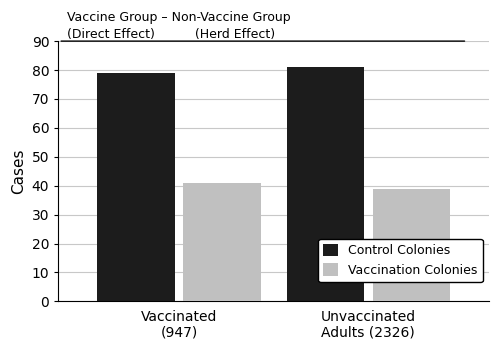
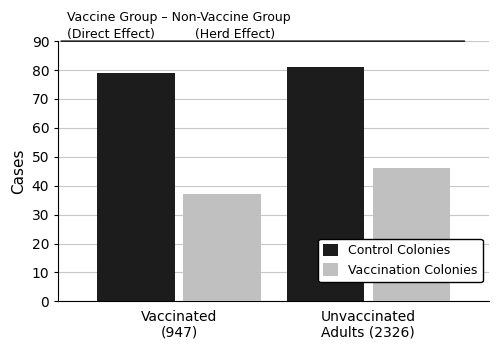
Vaccination Colonies/Vaccinated (947): 41 -> 37
Vaccination Colonies/Unvaccinated Adults (2326): 39 -> 46
